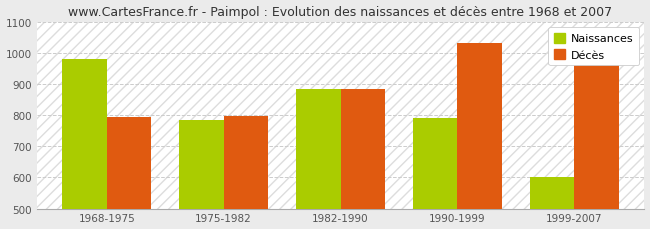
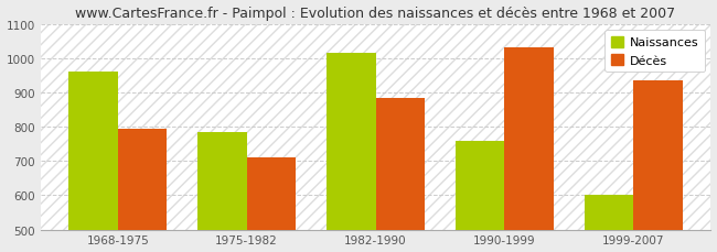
Naissances/1968-1975: 980 -> 960
Décès/1975-1982: 797 -> 710
Naissances/1982-1990: 885 -> 1015
Naissances/1990-1999: 790 -> 760
Décès/1999-2007: 965 -> 935
